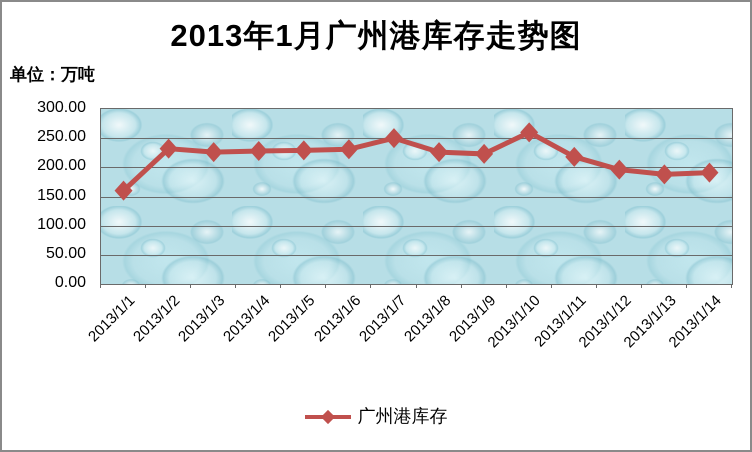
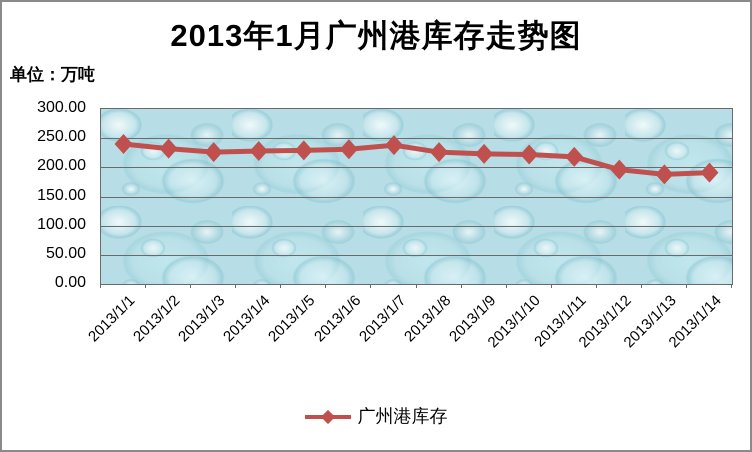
2013/1/1: 160 -> 240
2013/1/7: 250 -> 240
2013/1/10: 260 -> 220
